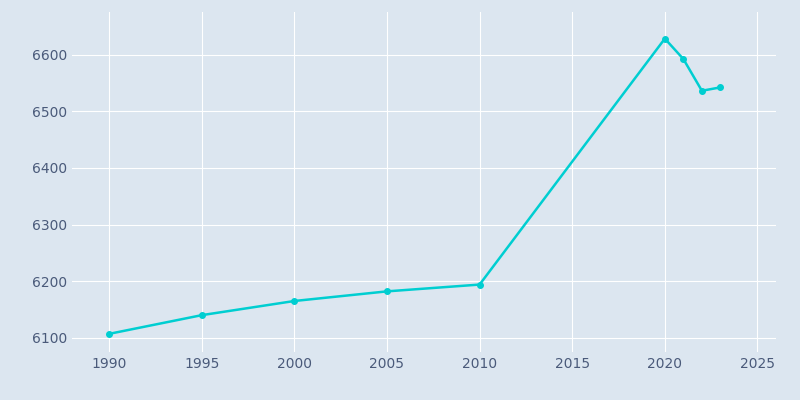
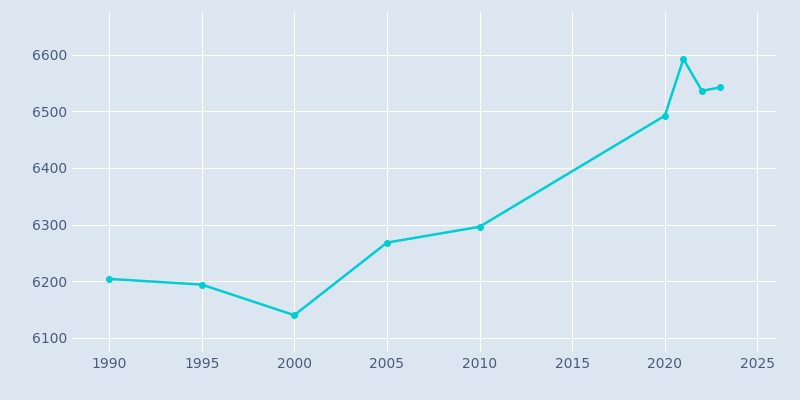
1990: 6107 -> 6204
1995: 6140 -> 6194
2000: 6165 -> 6140
2005: 6182 -> 6268
2010: 6194 -> 6296
2020: 6628 -> 6492
